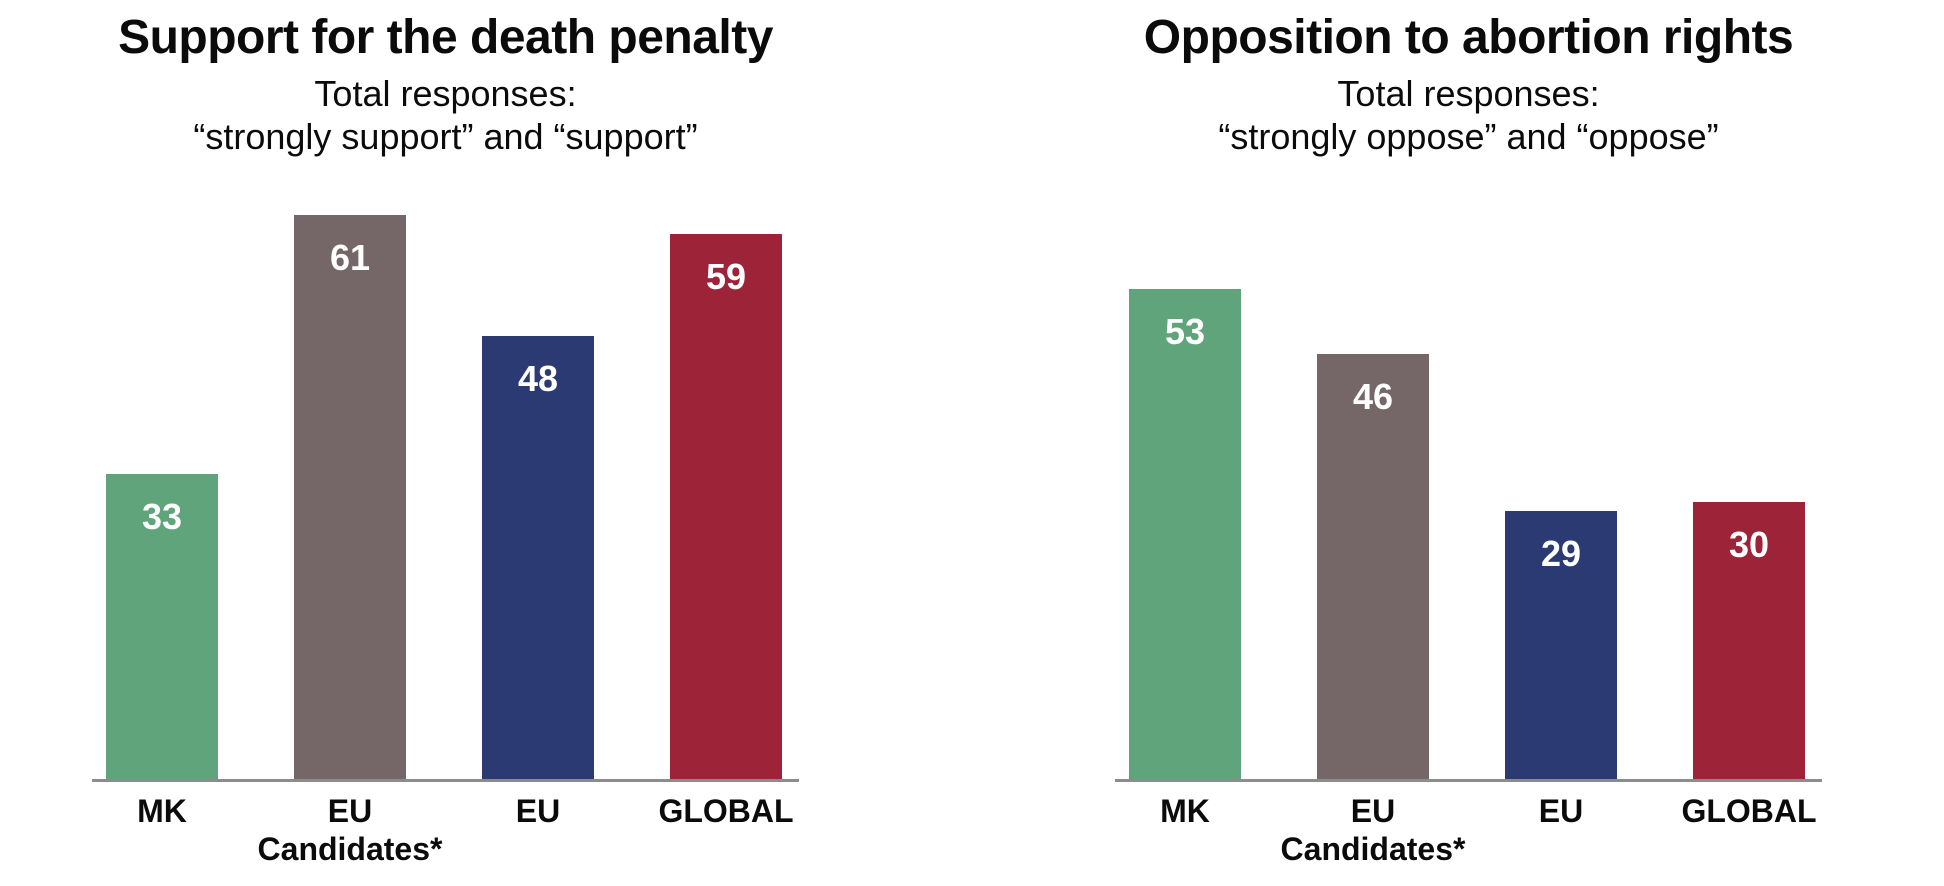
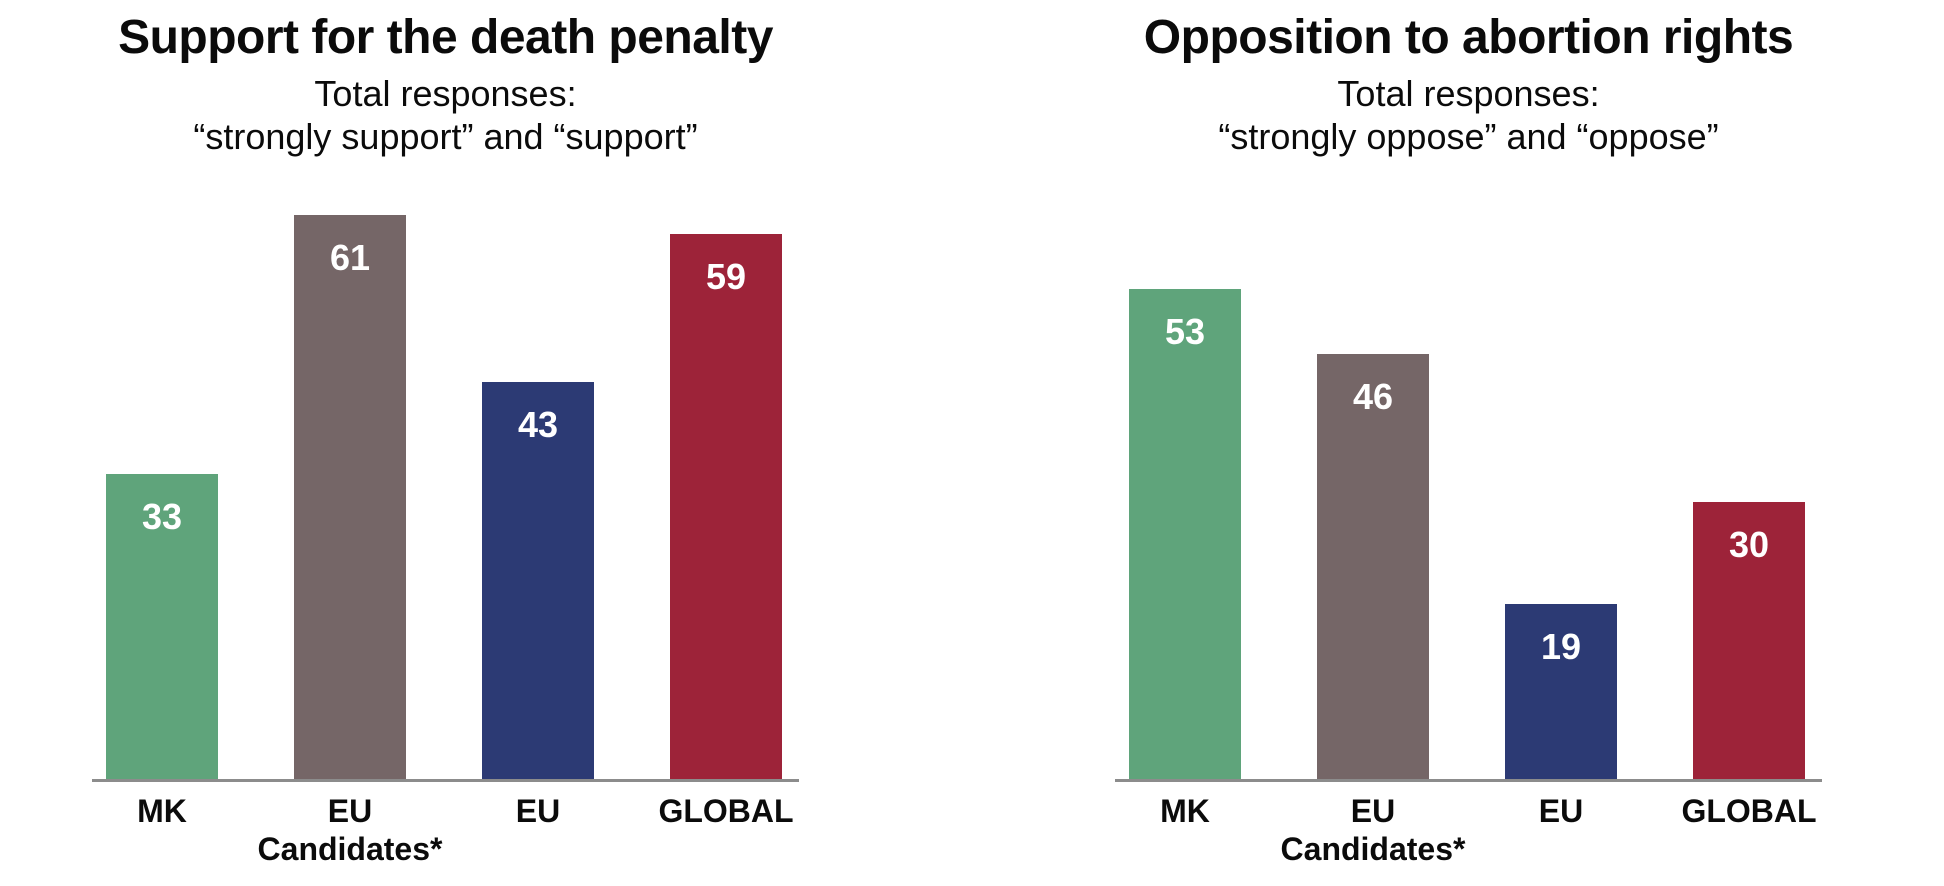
Support for the death penalty/EU: 48 -> 43
Opposition to abortion rights/EU: 29 -> 19
